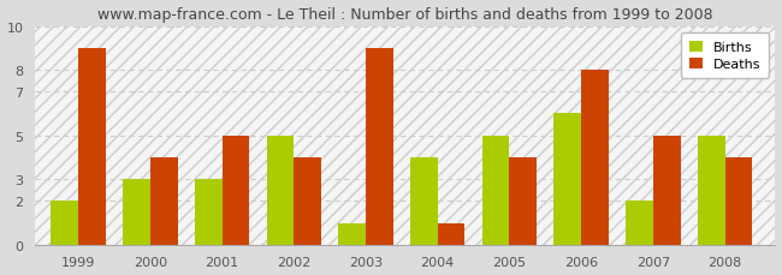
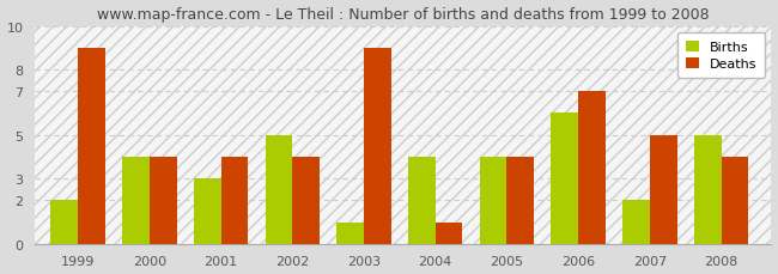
Births/2000: 3 -> 4
Deaths/2001: 5 -> 4
Births/2005: 5 -> 4
Deaths/2006: 8 -> 7
